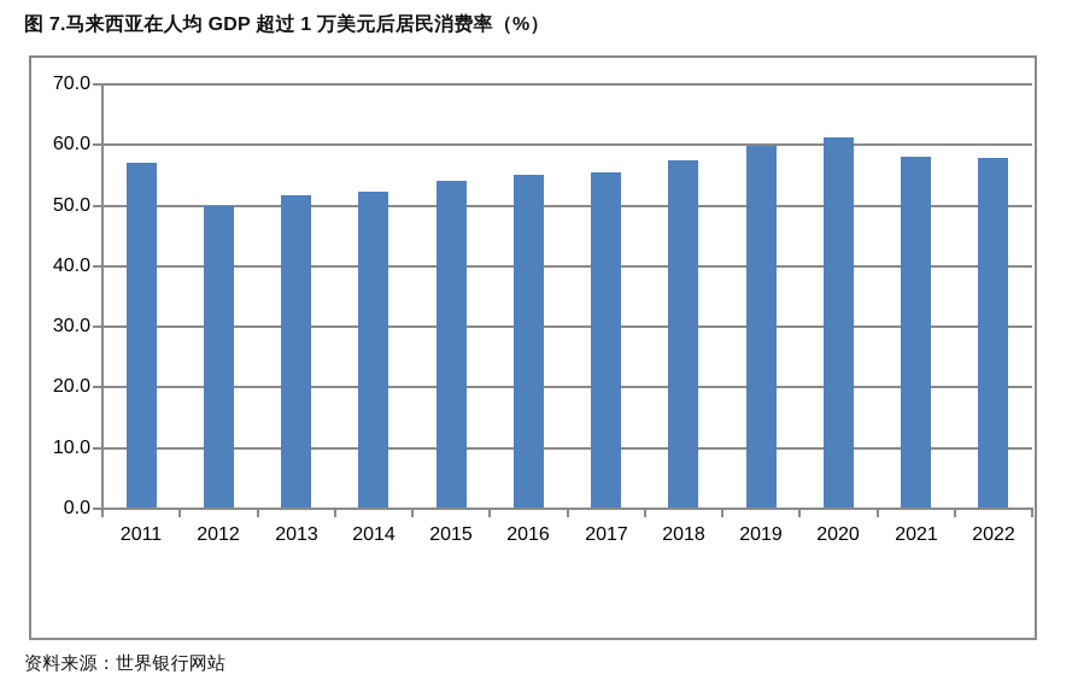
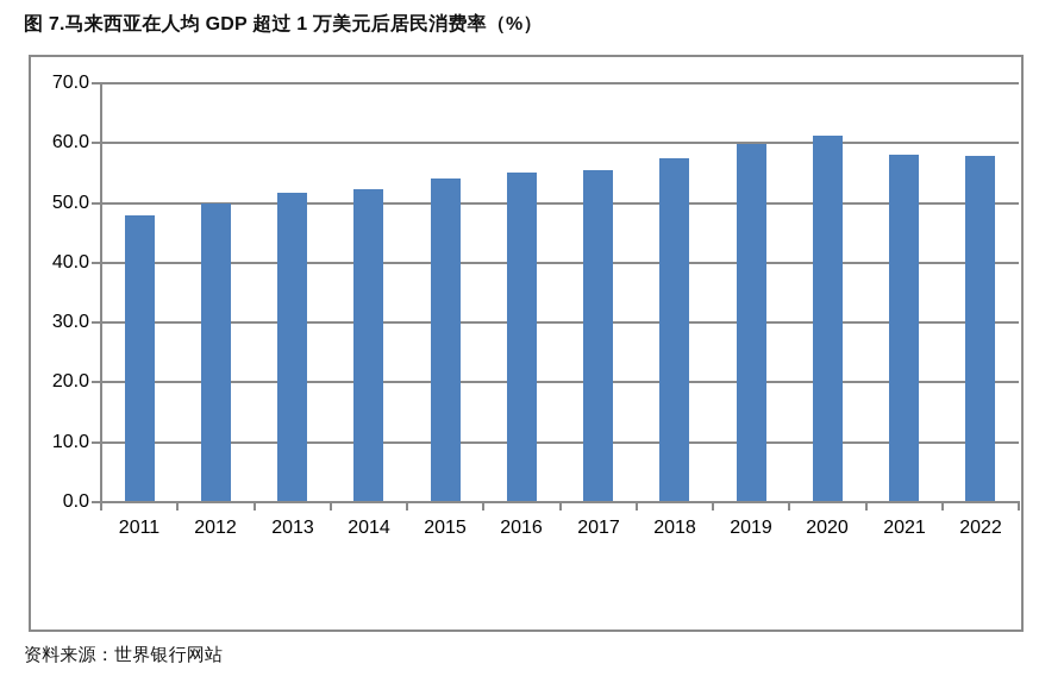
2011: 57 -> 48
